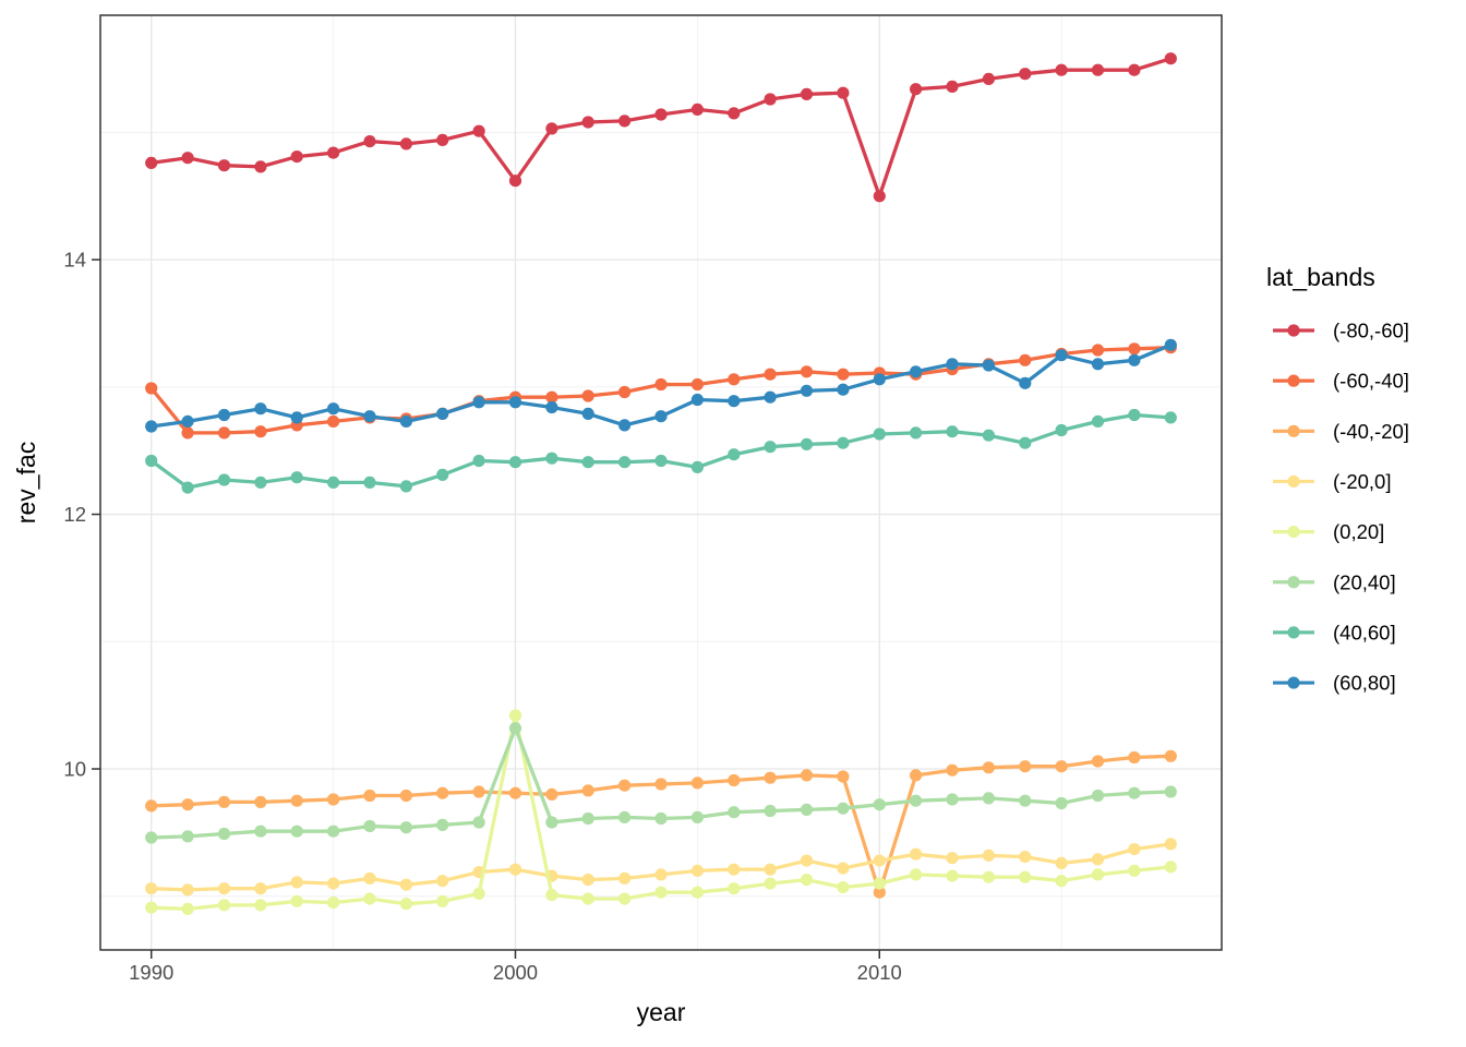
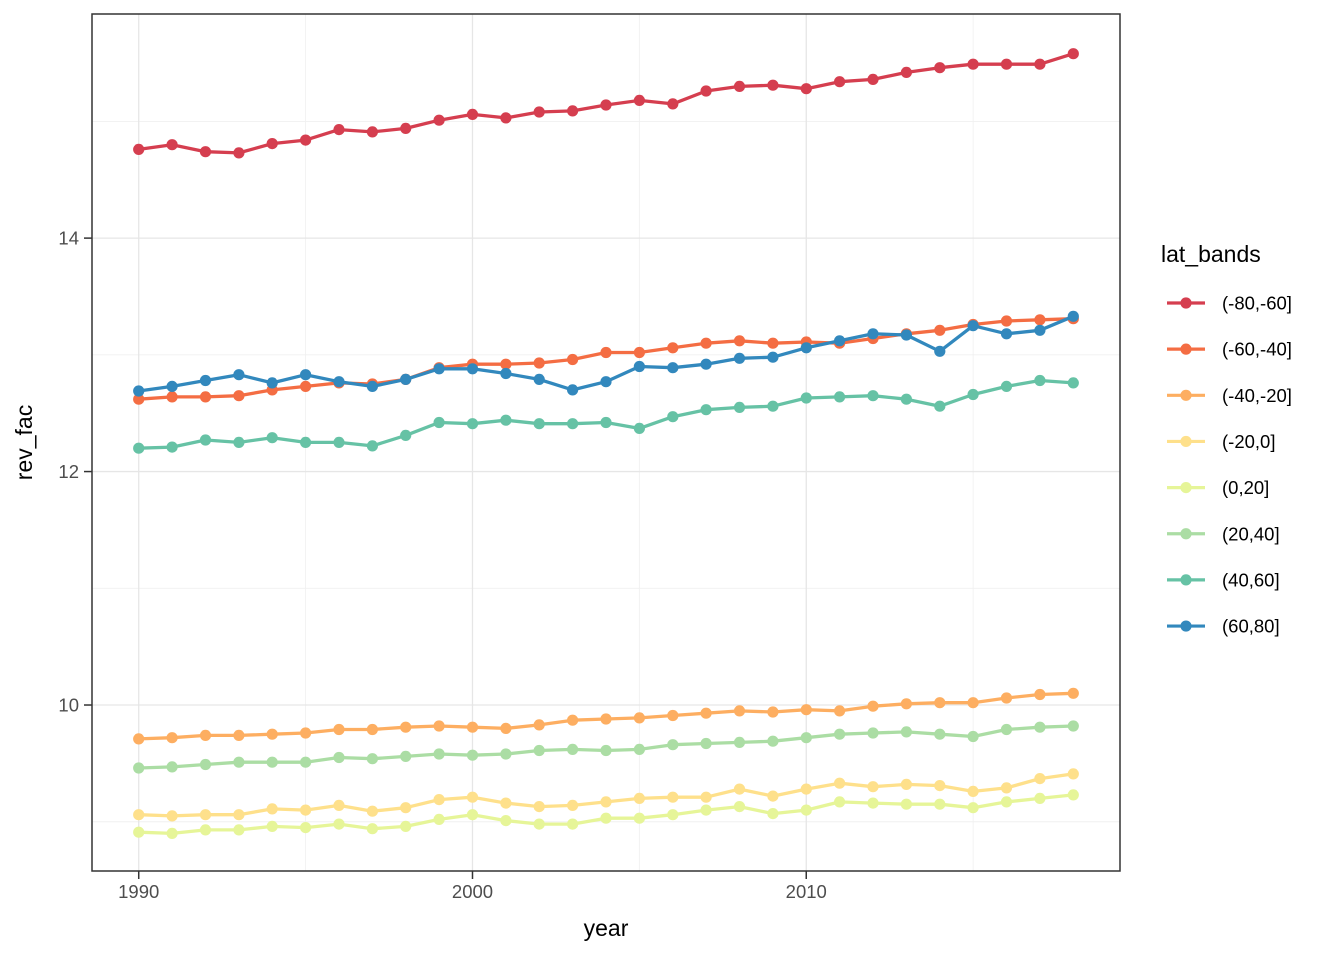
(-60,-40]/1990: 12.99 -> 12.62
(40,60]/1990: 12.42 -> 12.20
(-80,-60]/2000: 14.62 -> 15.06
(0,20]/2000: 10.42 -> 9.06
(20,40]/2000: 10.32 -> 9.57
(-80,-60]/2010: 14.50 -> 15.28
(-40,-20]/2010: 9.03 -> 9.96
